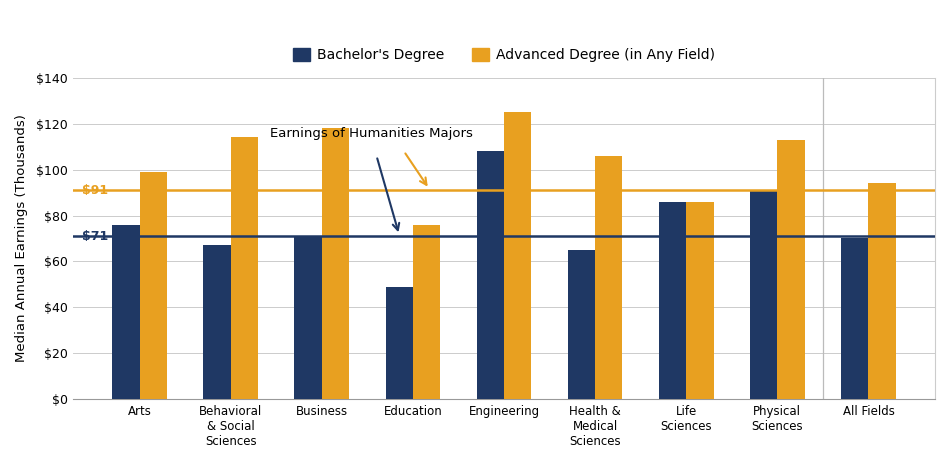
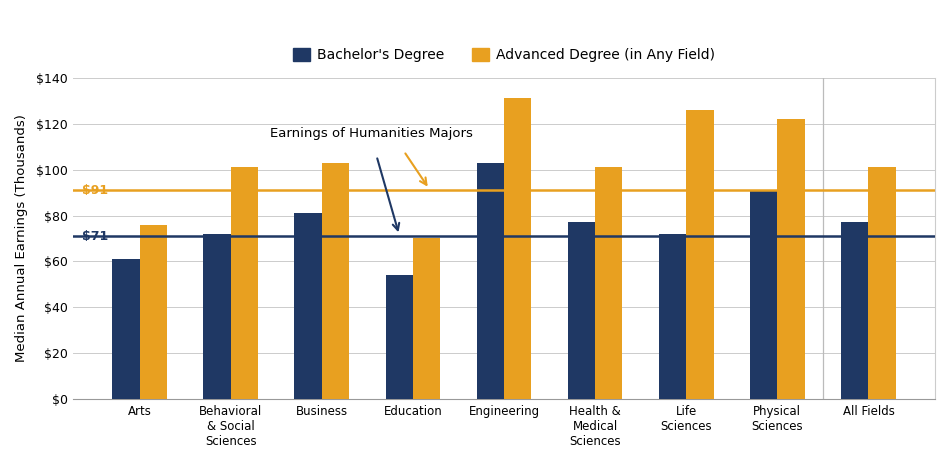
Bachelor's Degree/Arts: $76 -> $61
Advanced Degree (in Any Field)/Arts: $99 -> $76
Bachelor's Degree/Behavioral & Social Sciences: $67 -> $72
Advanced Degree (in Any Field)/Behavioral & Social Sciences: $114 -> $101
Bachelor's Degree/Business: $71 -> $81
Advanced Degree (in Any Field)/Business: $118 -> $103
Bachelor's Degree/Education: $49 -> $54
Advanced Degree (in Any Field)/Education: $76 -> $70
Bachelor's Degree/Engineering: $108 -> $103
Advanced Degree (in Any Field)/Engineering: $125 -> $131
Bachelor's Degree/Health & Medical Sciences: $65 -> $77
Advanced Degree (in Any Field)/Health & Medical Sciences: $106 -> $101
Bachelor's Degree/Life Sciences: $86 -> $72
Advanced Degree (in Any Field)/Life Sciences: $86 -> $126
Advanced Degree (in Any Field)/Physical Sciences: $113 -> $122
Bachelor's Degree/All Fields: $70 -> $77
Advanced Degree (in Any Field)/All Fields: $94 -> $101
